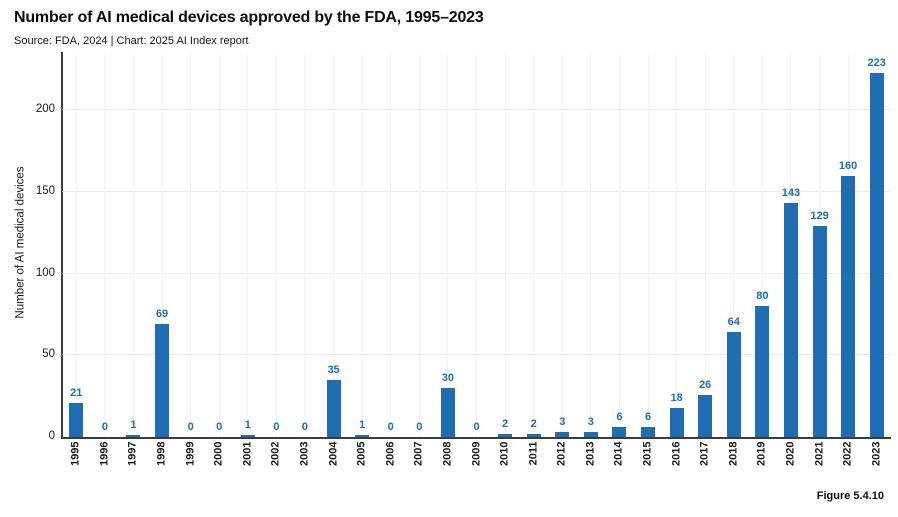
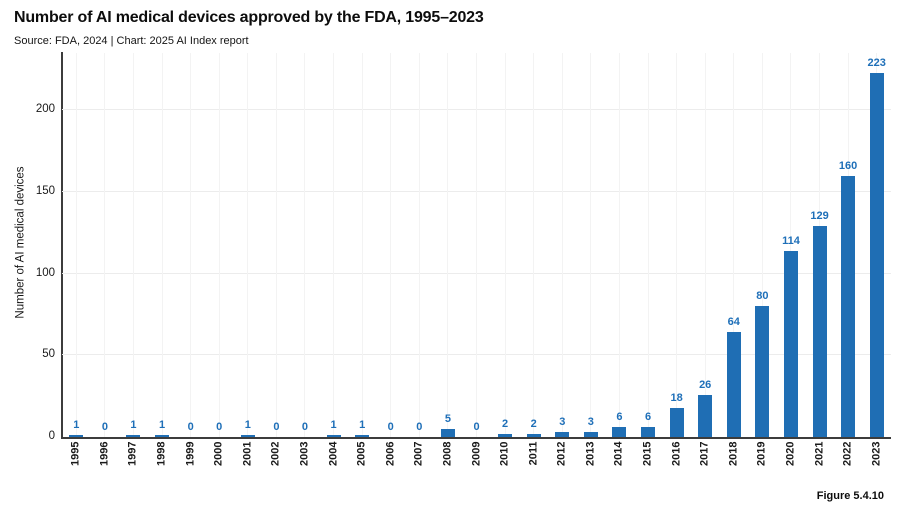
1995: 21 -> 1
1998: 69 -> 1
2004: 35 -> 1
2008: 30 -> 5
2020: 143 -> 114
